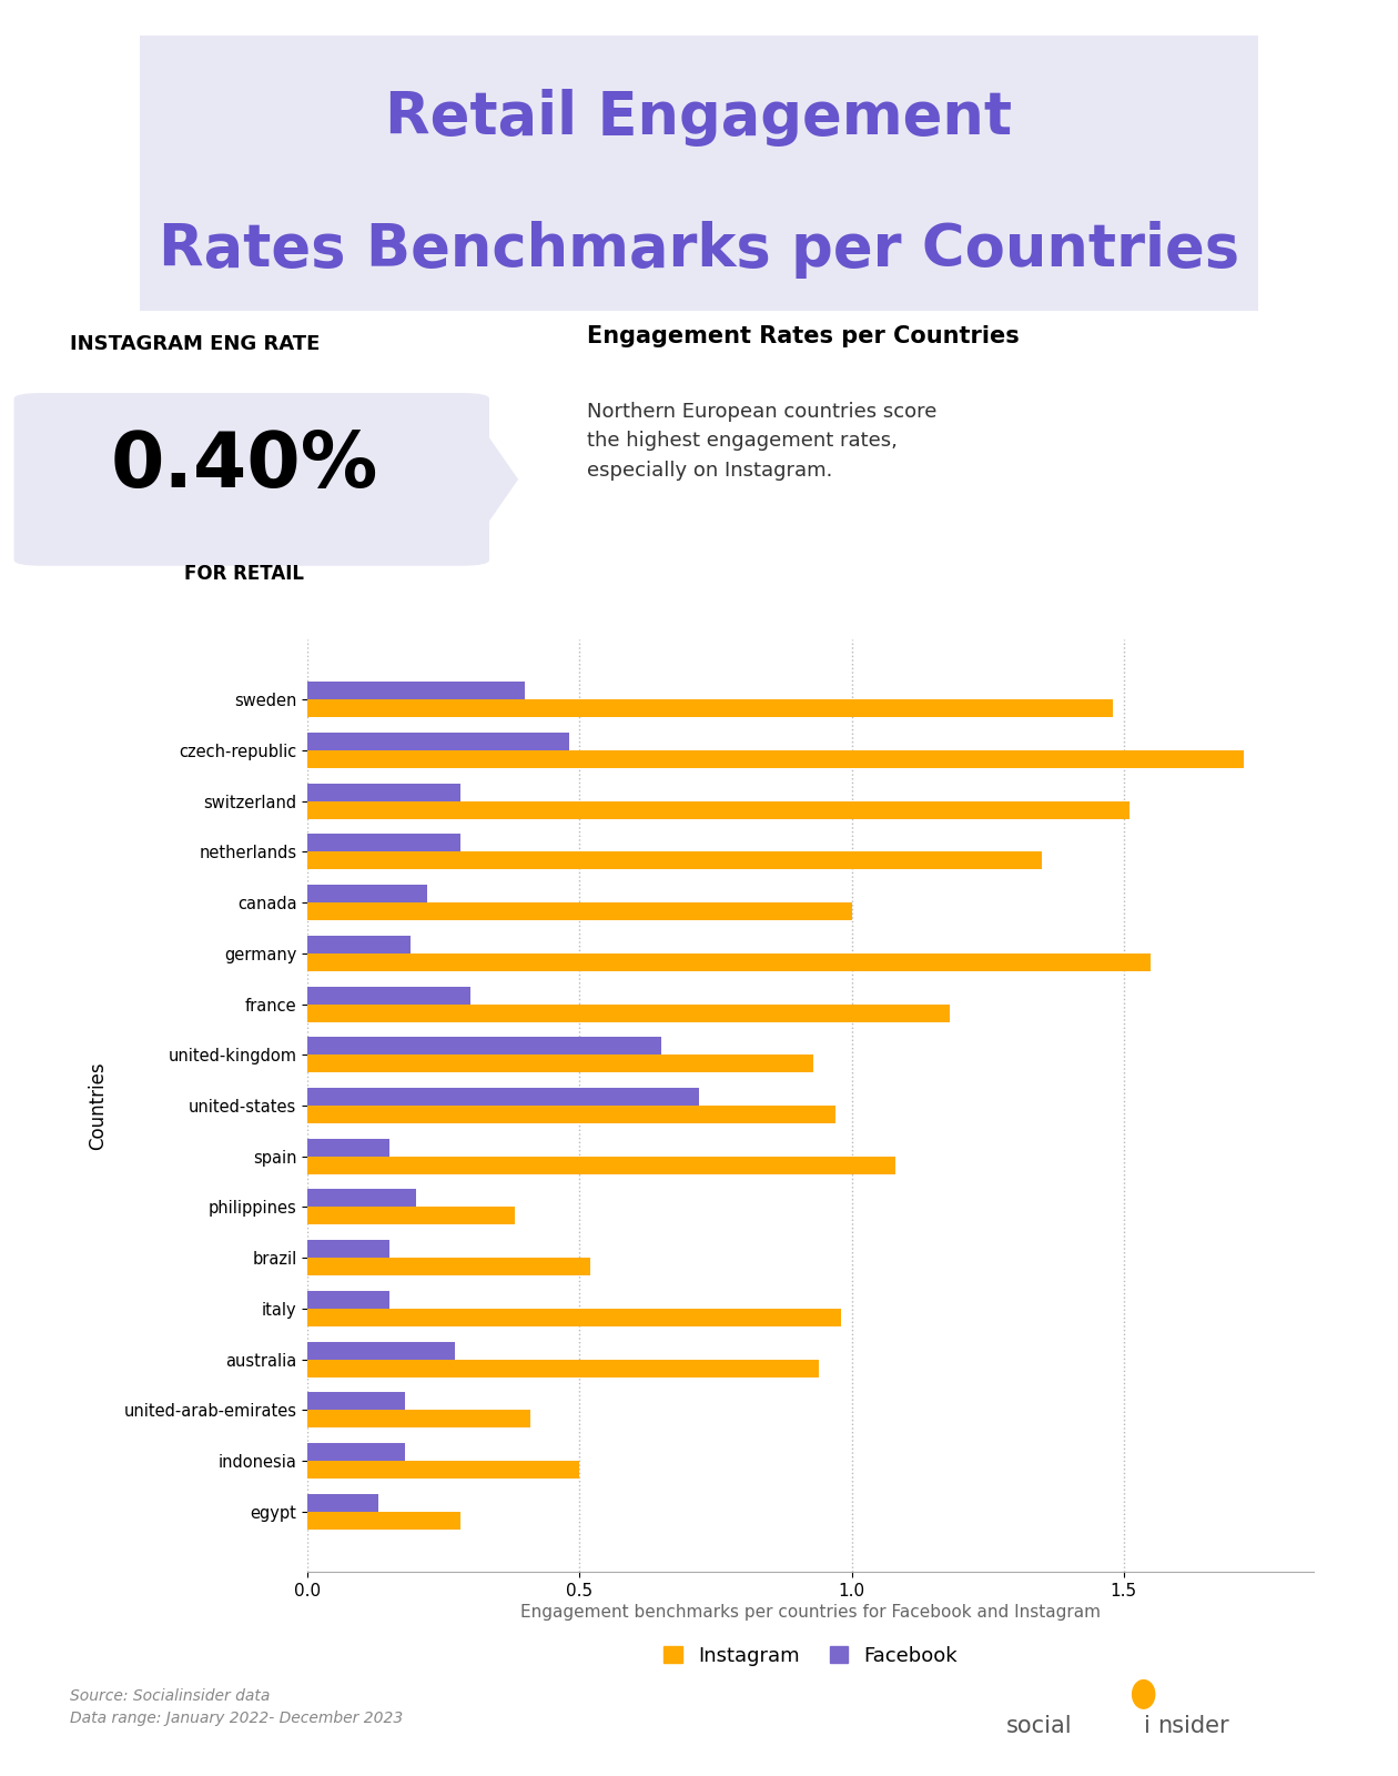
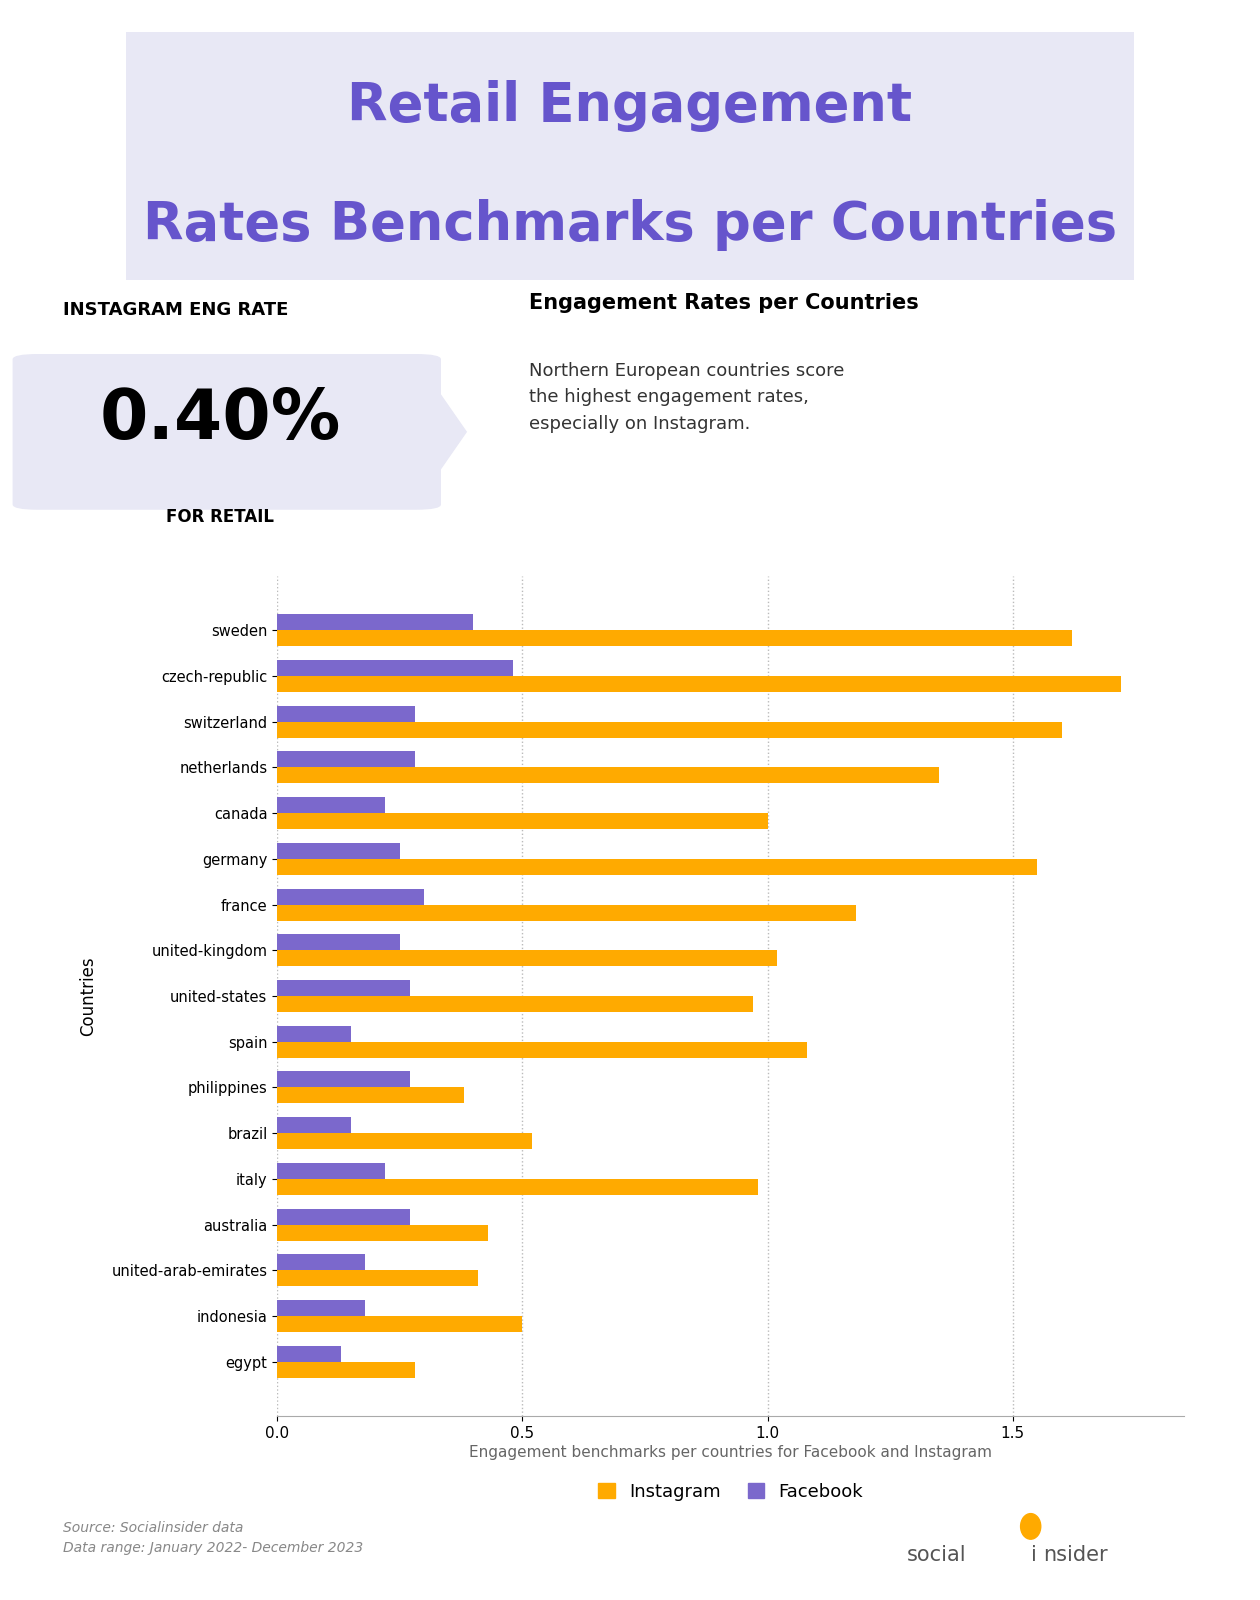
Instagram/sweden: 1.48 -> 1.62
Instagram/switzerland: 1.51 -> 1.60
Facebook/germany: 0.19 -> 0.25
Facebook/united-kingdom: 0.65 -> 0.25
Instagram/united-kingdom: 0.93 -> 1.02
Facebook/united-states: 0.72 -> 0.27
Facebook/philippines: 0.20 -> 0.27
Facebook/italy: 0.15 -> 0.22
Instagram/australia: 0.94 -> 0.43
